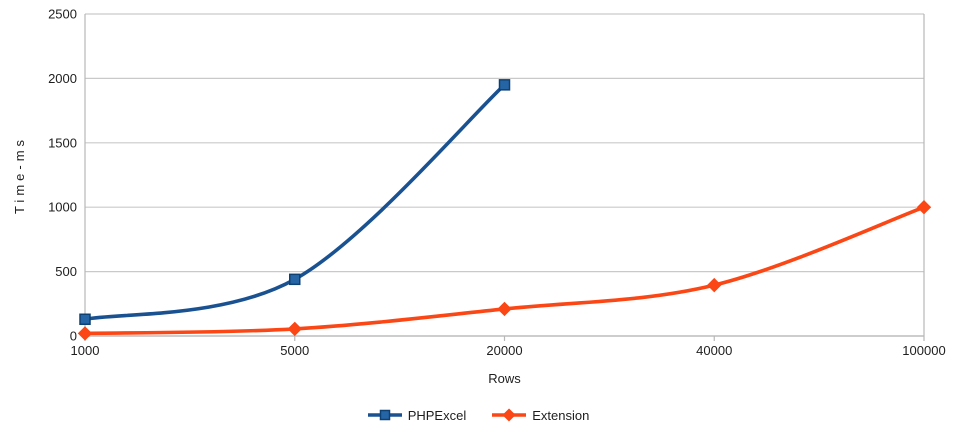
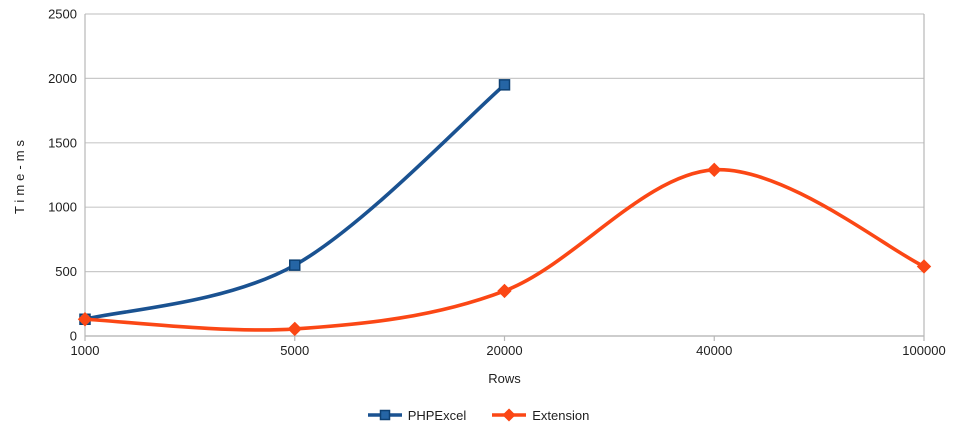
Extension/1000: 20 -> 130
PHPExcel/5000: 440 -> 550
Extension/20000: 210 -> 350
Extension/40000: 400 -> 1290
Extension/100000: 1000 -> 540
